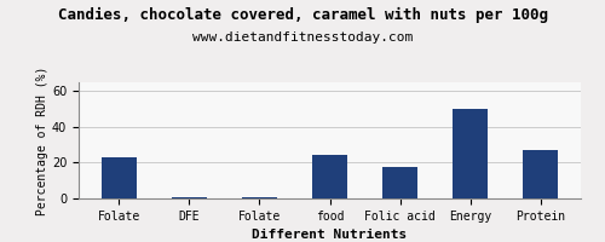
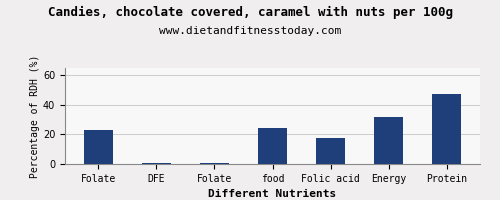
Energy: 50 -> 32
Protein: 27 -> 48
